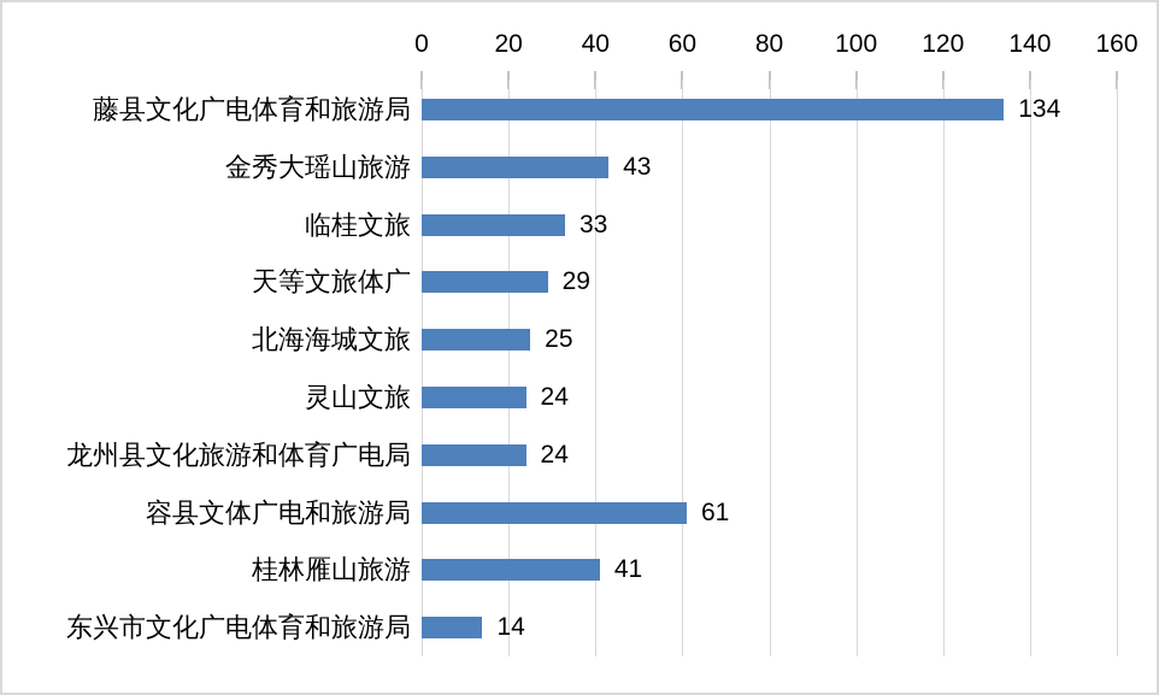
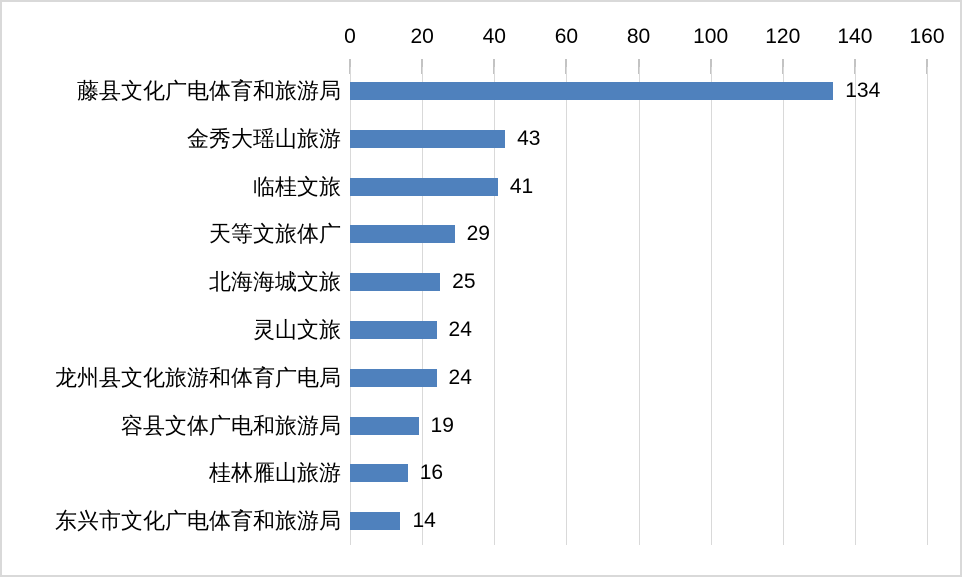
临桂文旅: 33 -> 41
容县文体广电和旅游局: 61 -> 19
桂林雁山旅游: 41 -> 16
